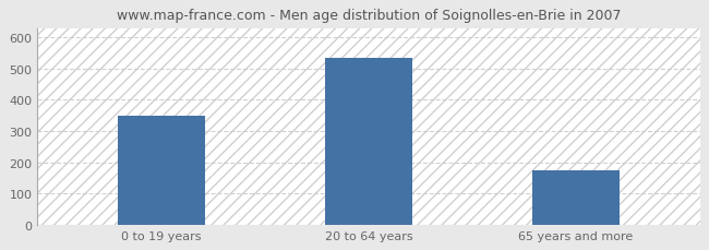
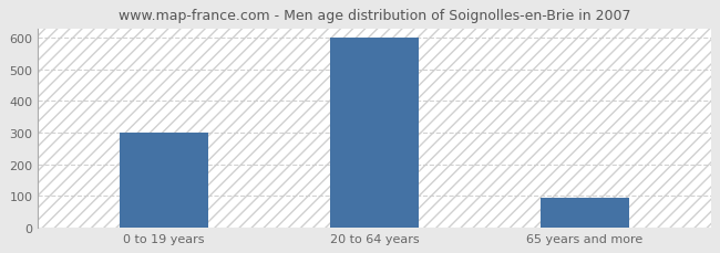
0 to 19 years: 350 -> 300
20 to 64 years: 535 -> 600
65 years and more: 175 -> 93
